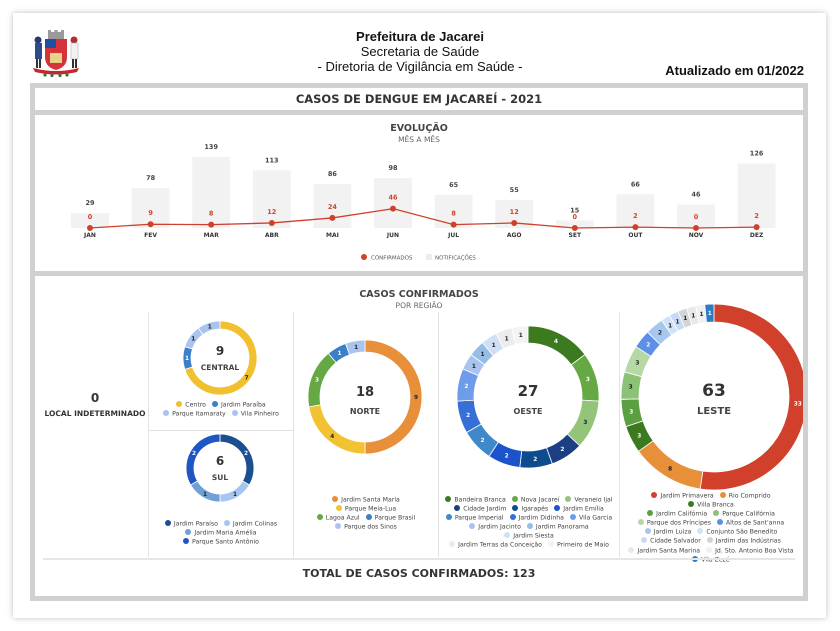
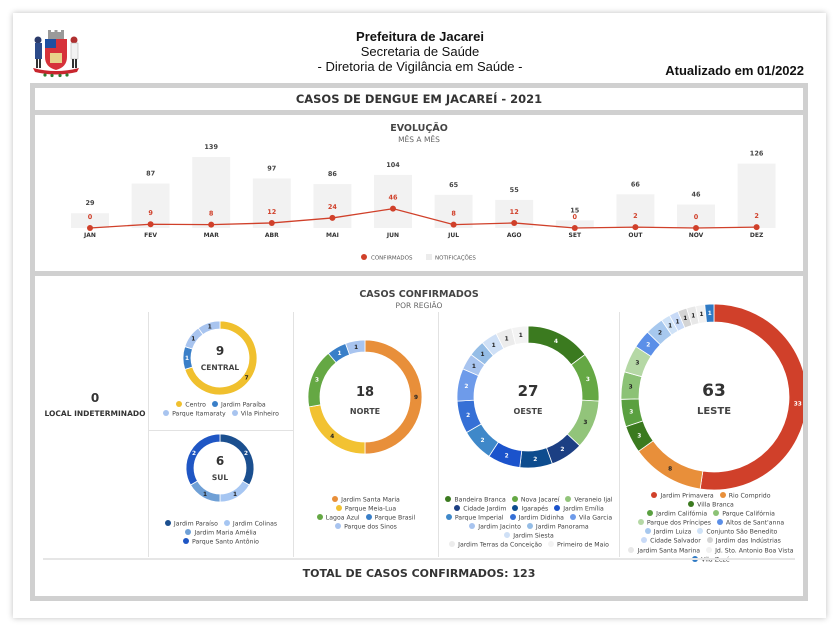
EVOLUÇÃO/NOTIFICAÇÕES/FEV: 78 -> 87
EVOLUÇÃO/NOTIFICAÇÕES/ABR: 113 -> 97
EVOLUÇÃO/NOTIFICAÇÕES/JUN: 98 -> 104
